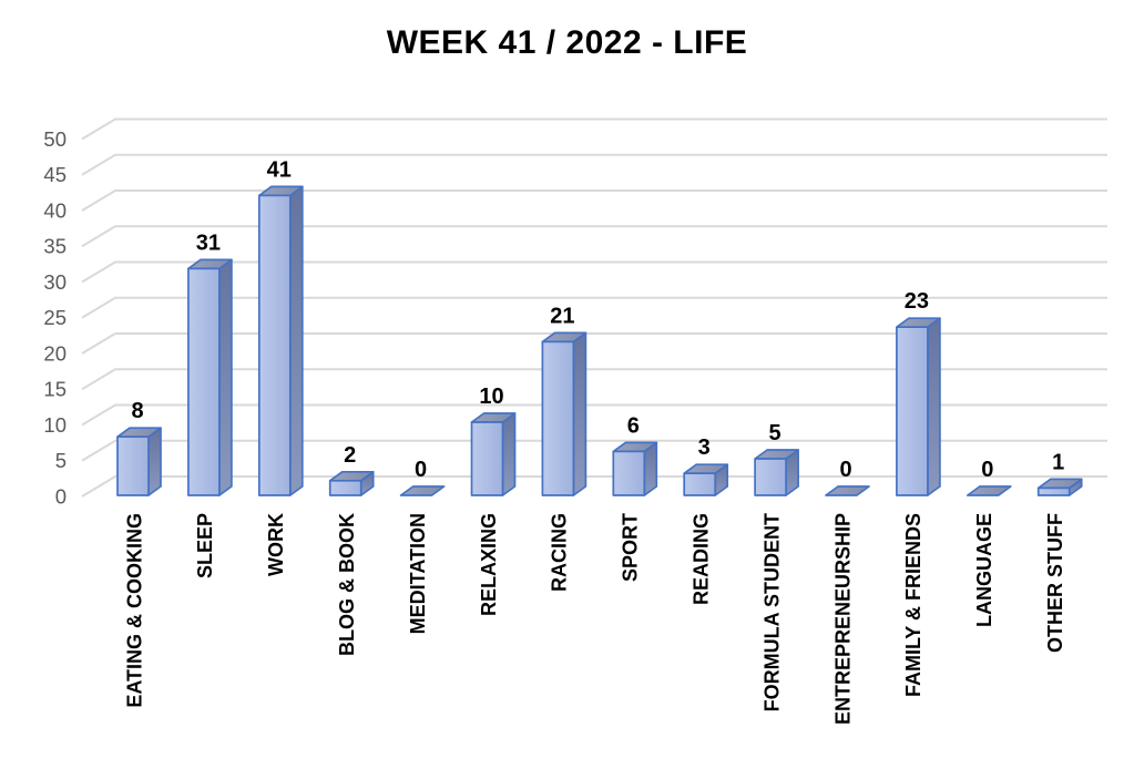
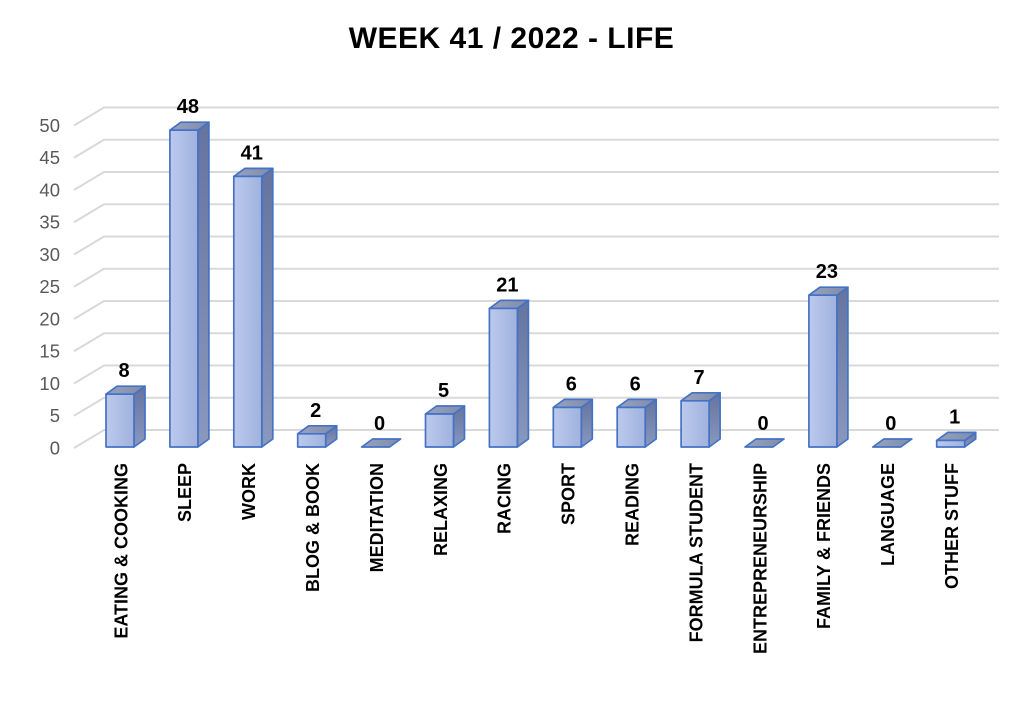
SLEEP: 31 -> 48
RELAXING: 10 -> 5
READING: 3 -> 6
FORMULA STUDENT: 5 -> 7
